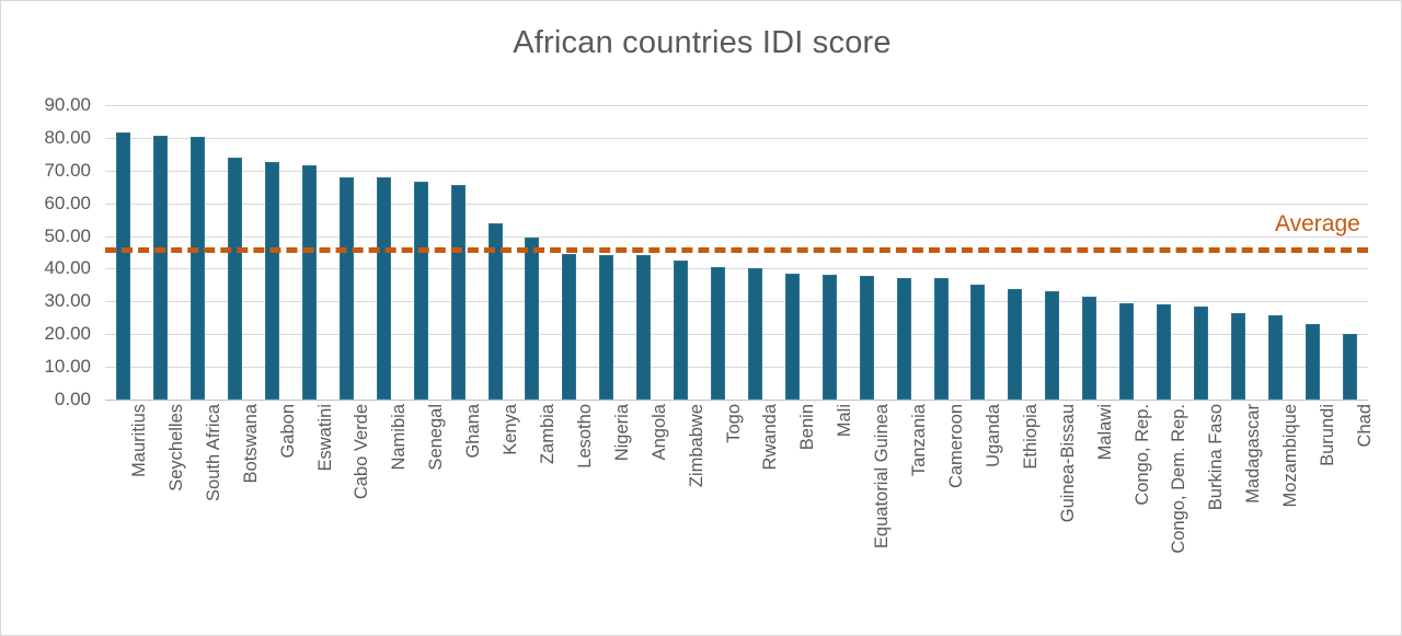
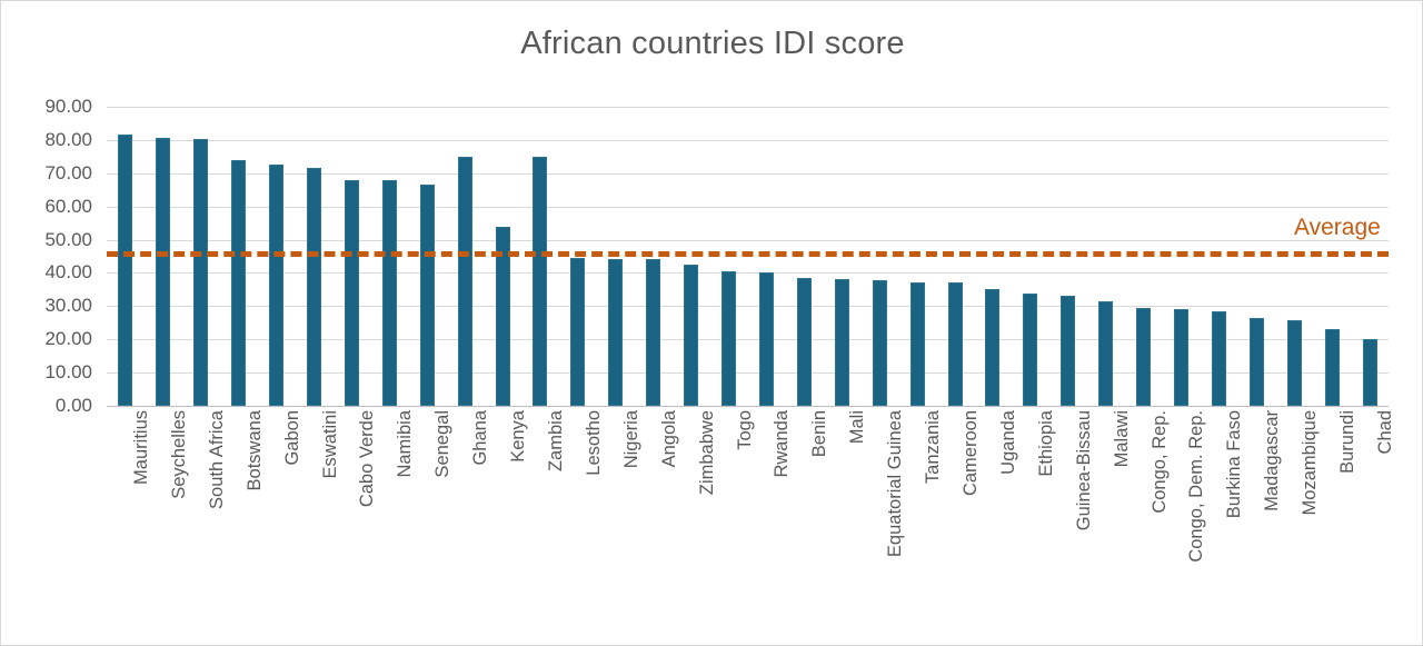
Ghana: 66 -> 75
Zambia: 50 -> 75
